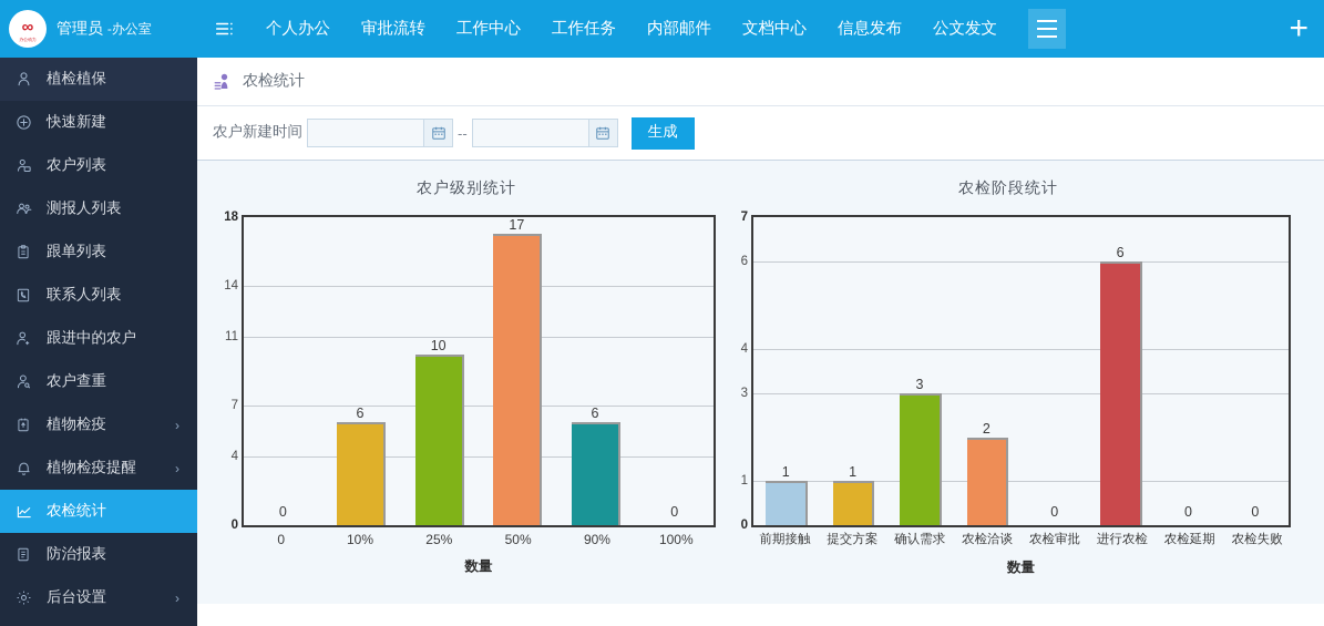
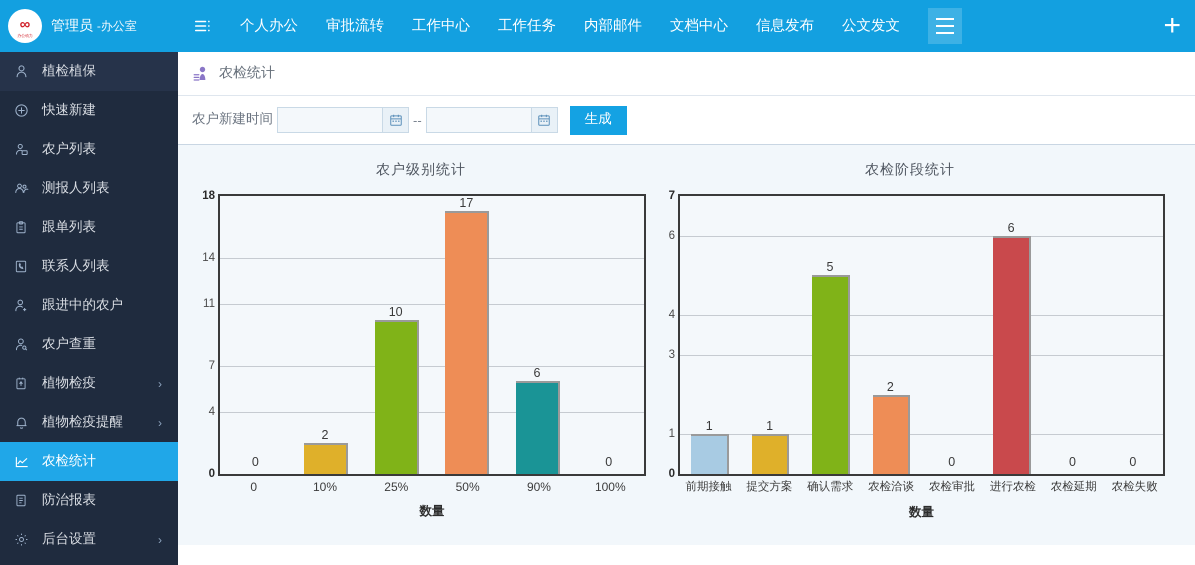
农户级别统计/10%: 6 -> 2
农检阶段统计/确认需求: 3 -> 5
